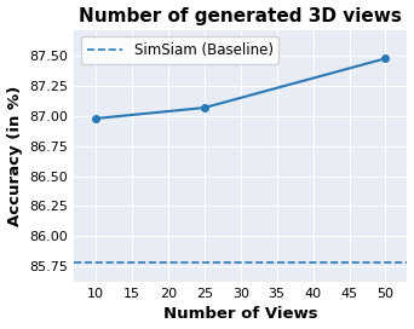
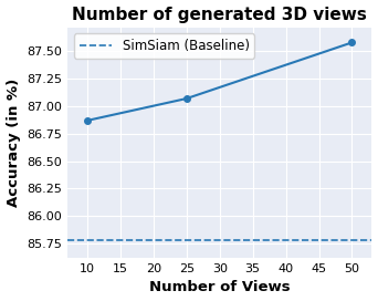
10: 86.98 -> 86.87
50: 87.48 -> 87.58
